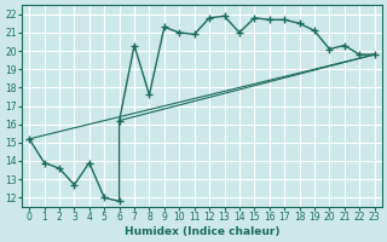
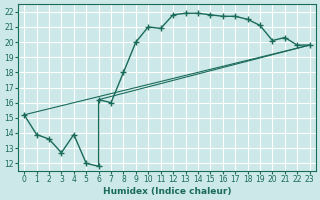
7: 20.3 -> 16.0
8: 17.6 -> 18.0
9: 21.3 -> 20.0
14: 21.0 -> 21.9
